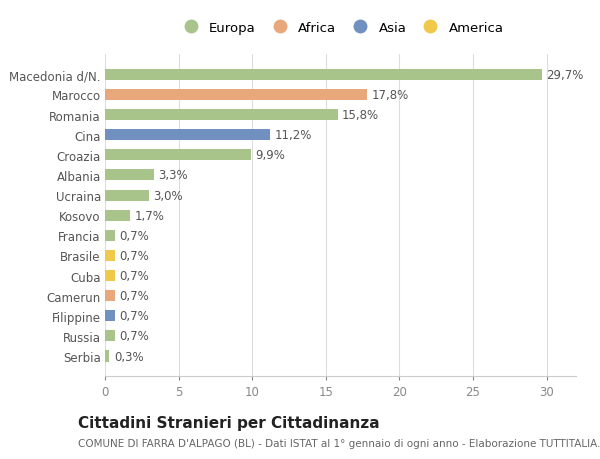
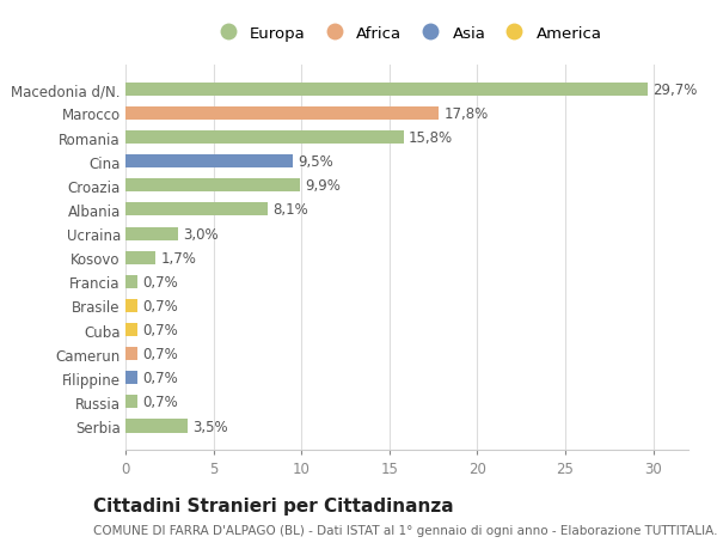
Cina: 11,2% -> 9,5%
Albania: 3,3% -> 8,1%
Serbia: 0,3% -> 3,5%
